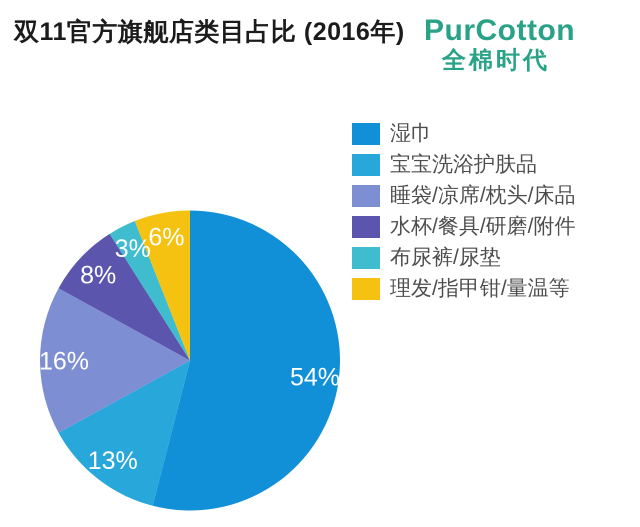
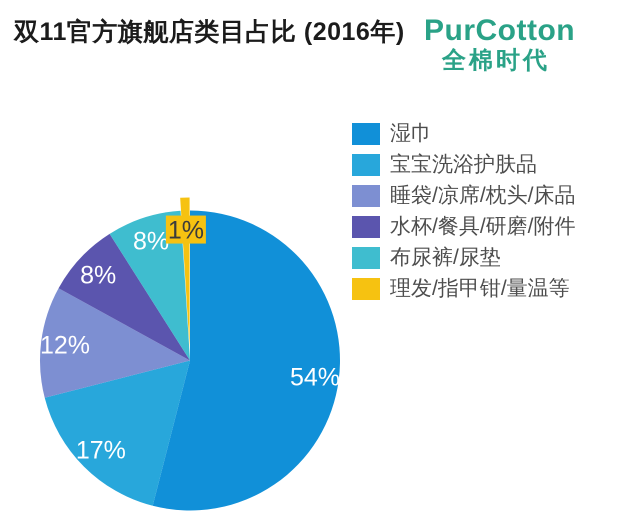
宝宝洗浴护肤品: 13% -> 17%
睡袋/凉席/枕头/床品: 16% -> 12%
布尿裤/尿垫: 3% -> 8%
理发/指甲钳/量温等: 6% -> 1%
